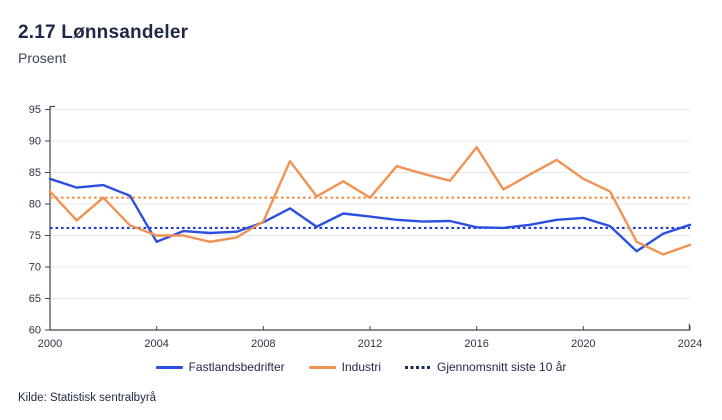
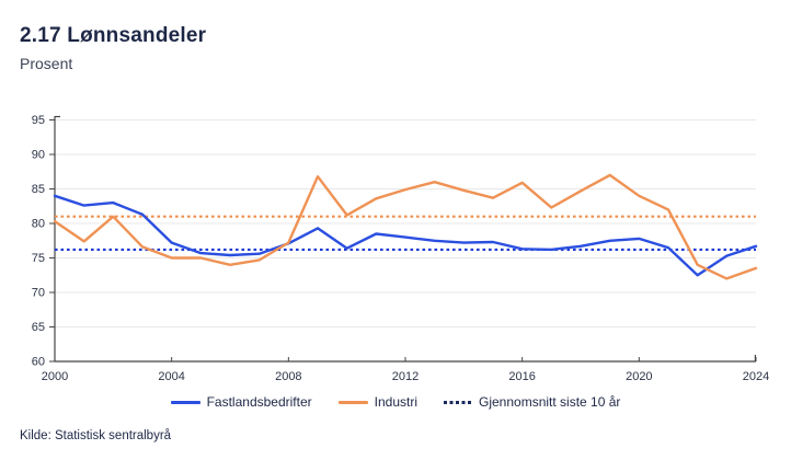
Industri/2000: 82 -> 80
Fastlandsbedrifter/2004: 74 -> 77
Industri/2012: 81 -> 85
Industri/2016: 89 -> 86
